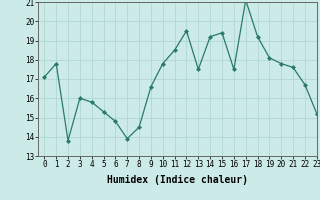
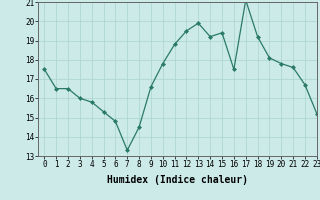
0: 17.1 -> 17.5
1: 17.8 -> 16.5
2: 13.8 -> 16.5
7: 13.9 -> 13.3
11: 18.5 -> 18.8
13: 17.5 -> 19.9
